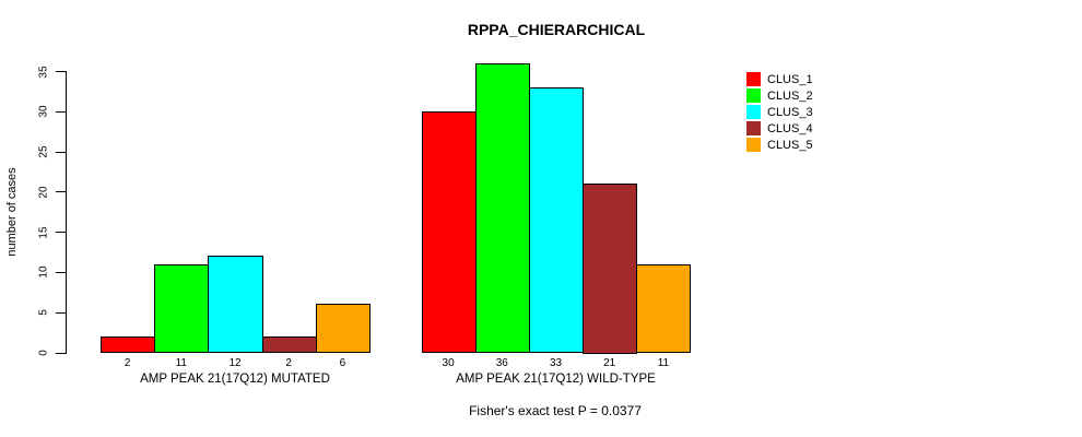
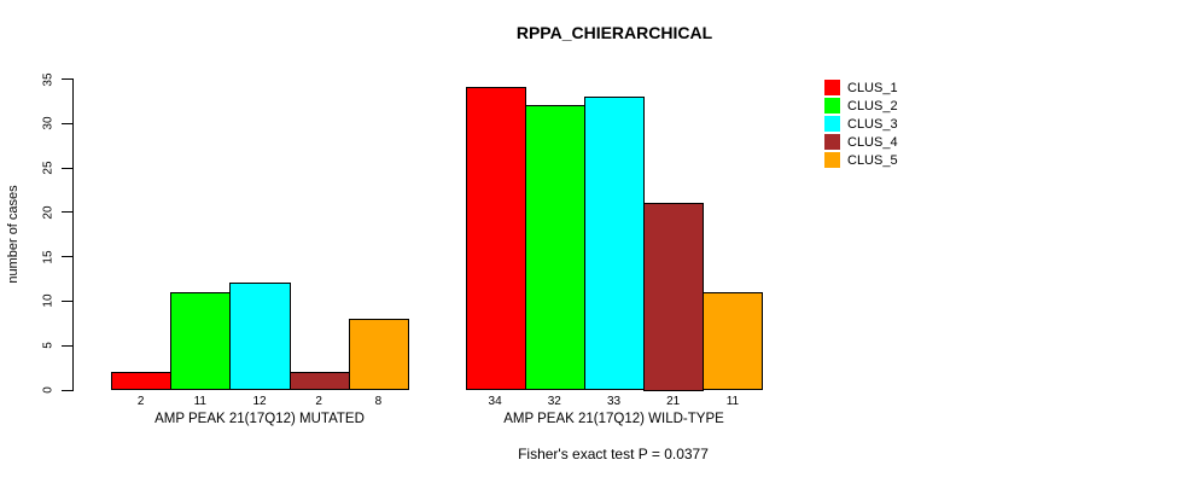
CLUS_5/AMP PEAK 21(17Q12) MUTATED: 6 -> 8
CLUS_1/AMP PEAK 21(17Q12) WILD-TYPE: 30 -> 34
CLUS_2/AMP PEAK 21(17Q12) WILD-TYPE: 36 -> 32
